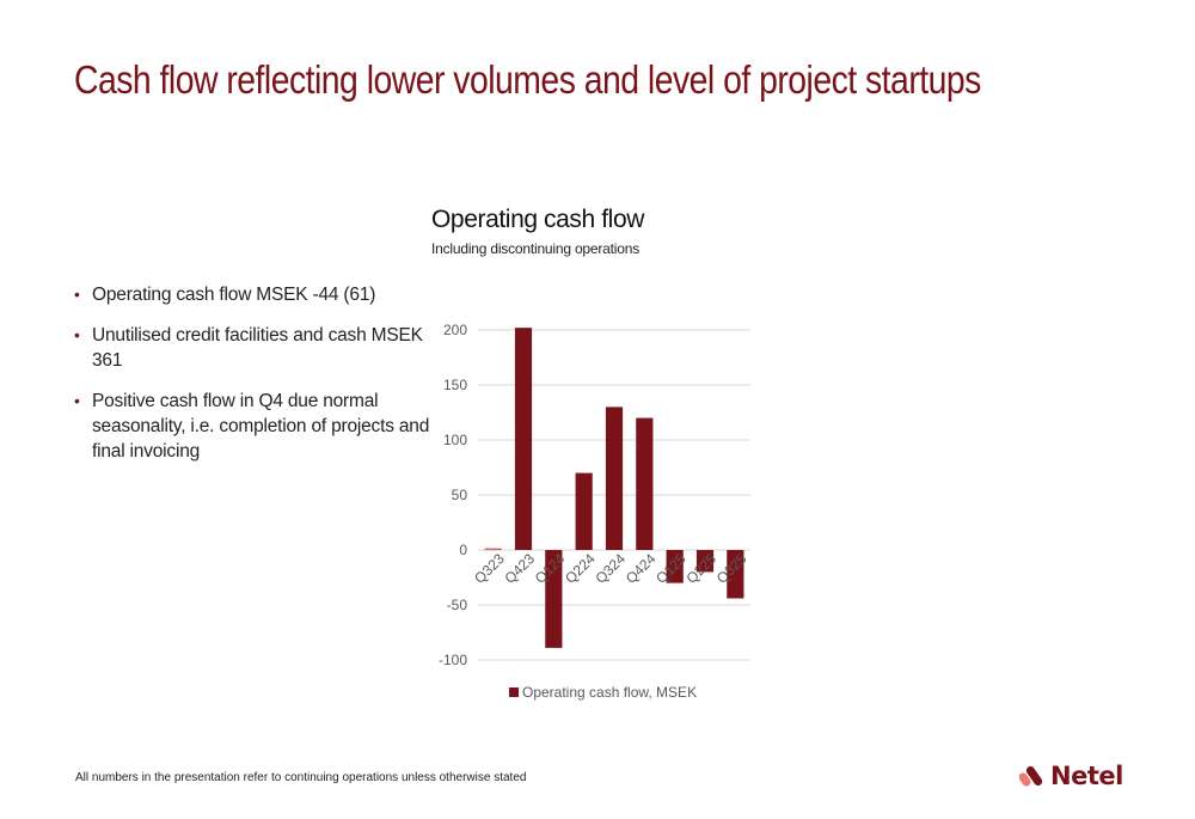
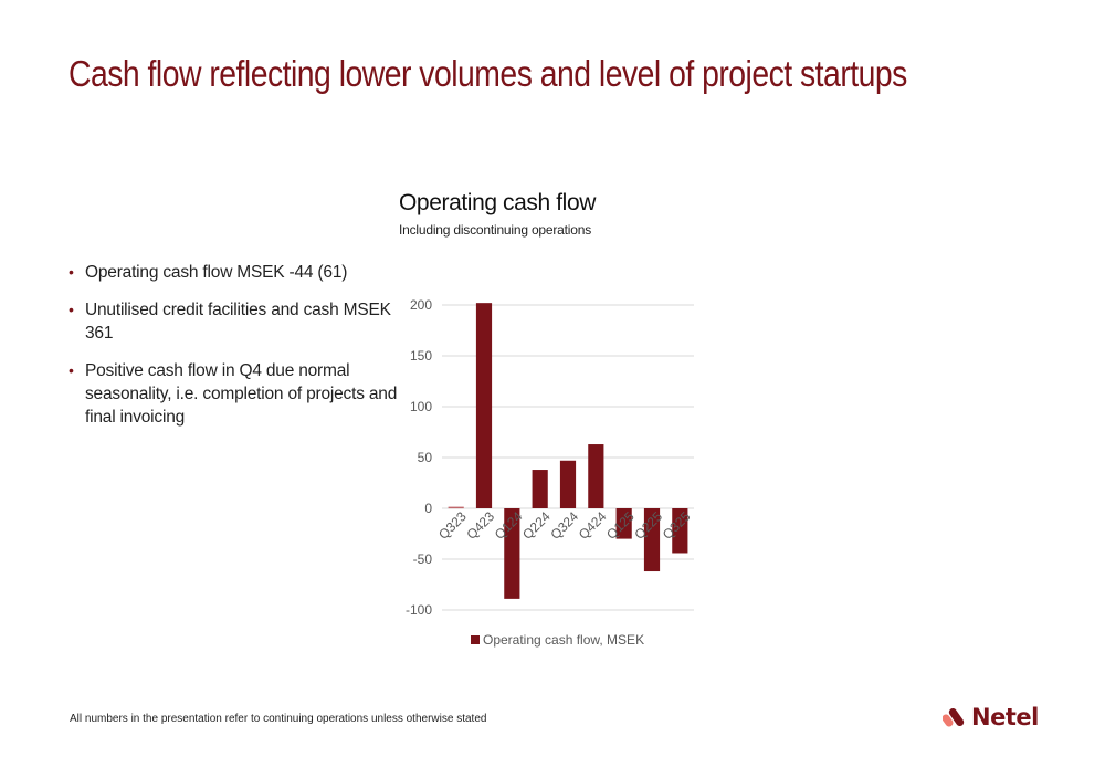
Q224: 70 -> 40
Q324: 130 -> 50
Q424: 120 -> 60
Q225: -20 -> -60
